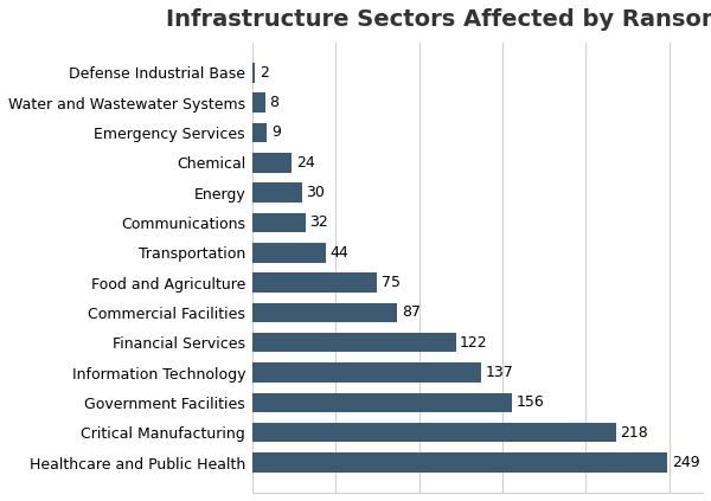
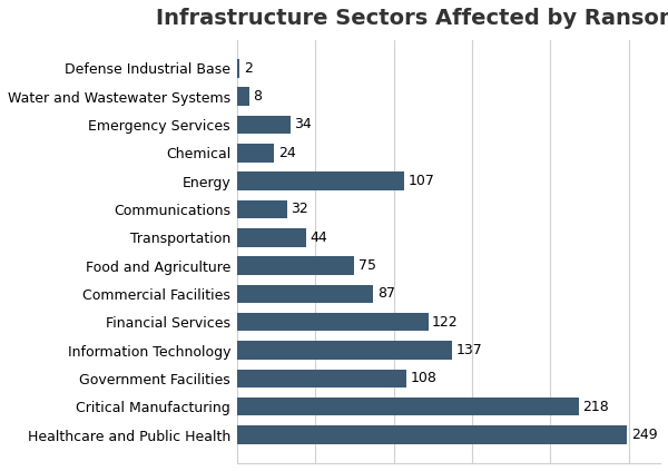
Emergency Services: 9 -> 34
Energy: 30 -> 107
Government Facilities: 156 -> 108
